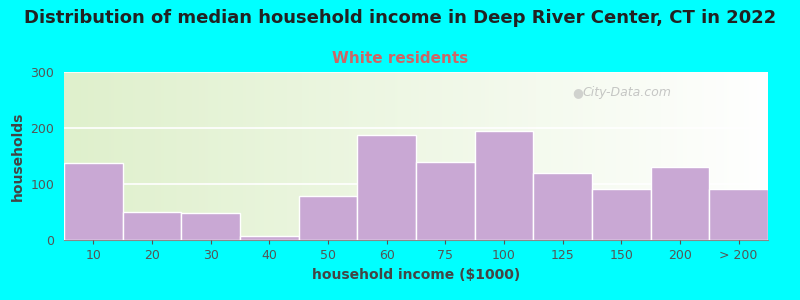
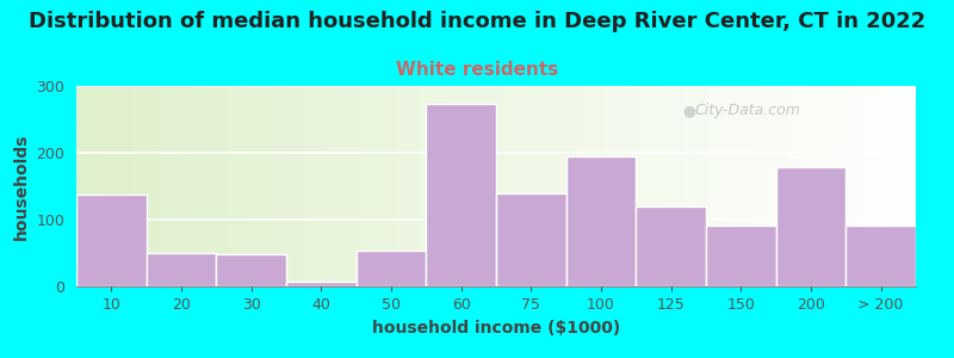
50: 78 -> 54
60: 187 -> 274
200: 130 -> 178
